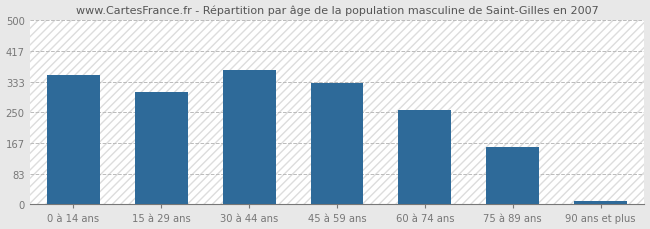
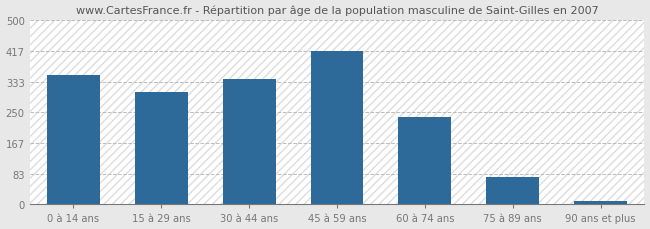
30 à 44 ans: 365 -> 340
45 à 59 ans: 330 -> 415
60 à 74 ans: 255 -> 238
75 à 89 ans: 155 -> 75
